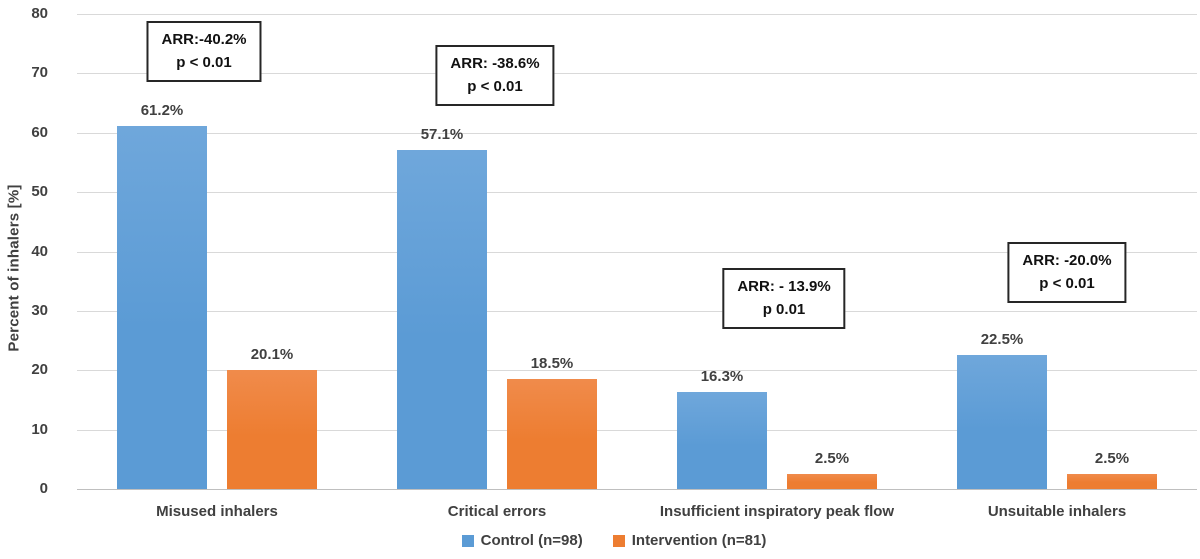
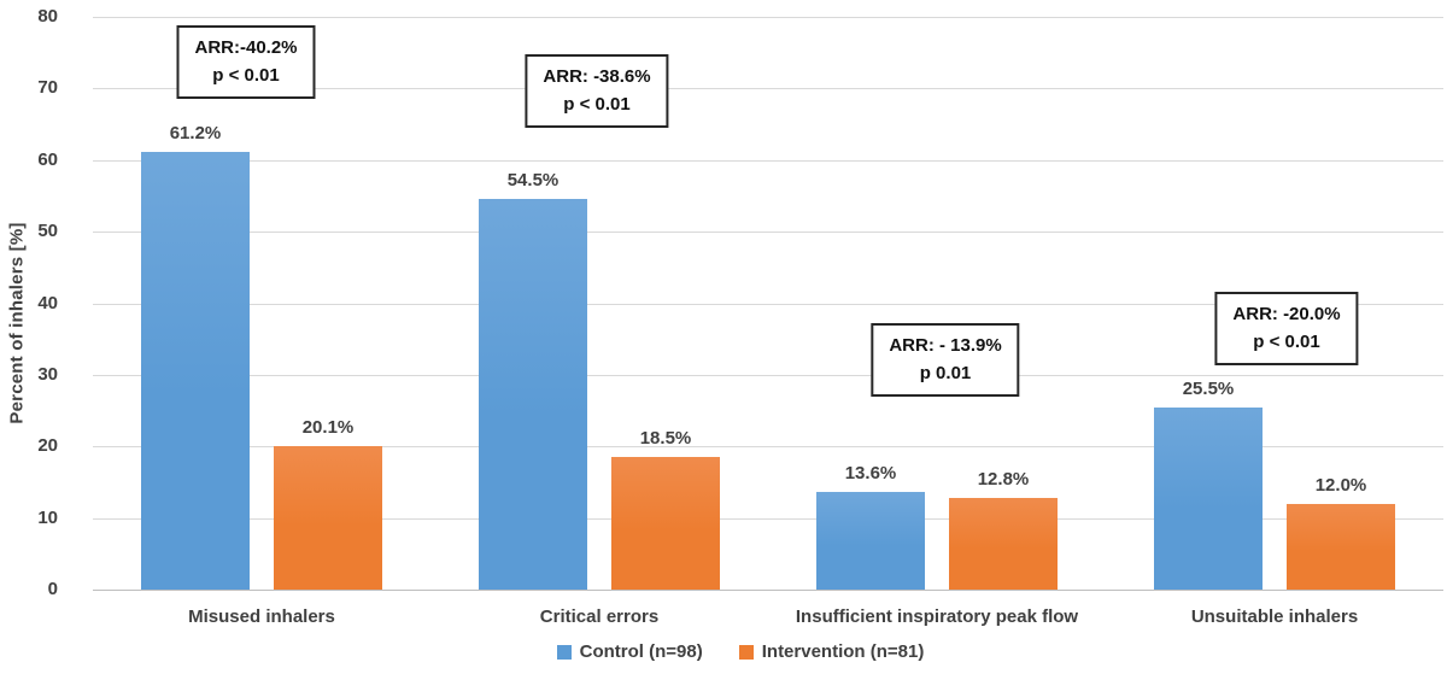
Control (n=98)/Critical errors: 57.1% -> 54.5%
Control (n=98)/Insufficient inspiratory peak flow: 16.3% -> 13.6%
Intervention (n=81)/Insufficient inspiratory peak flow: 2.5% -> 12.8%
Control (n=98)/Unsuitable inhalers: 22.5% -> 25.5%
Intervention (n=81)/Unsuitable inhalers: 2.5% -> 12.0%
